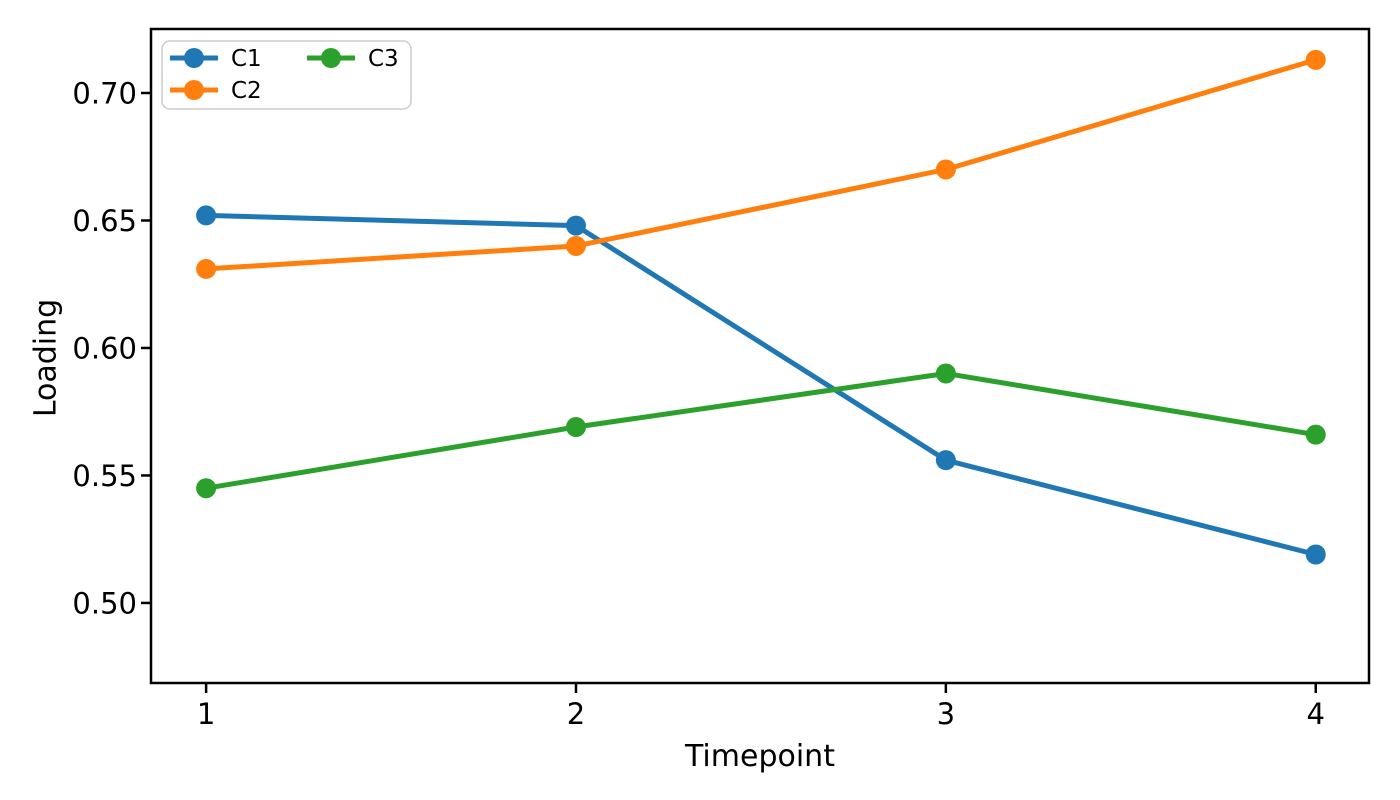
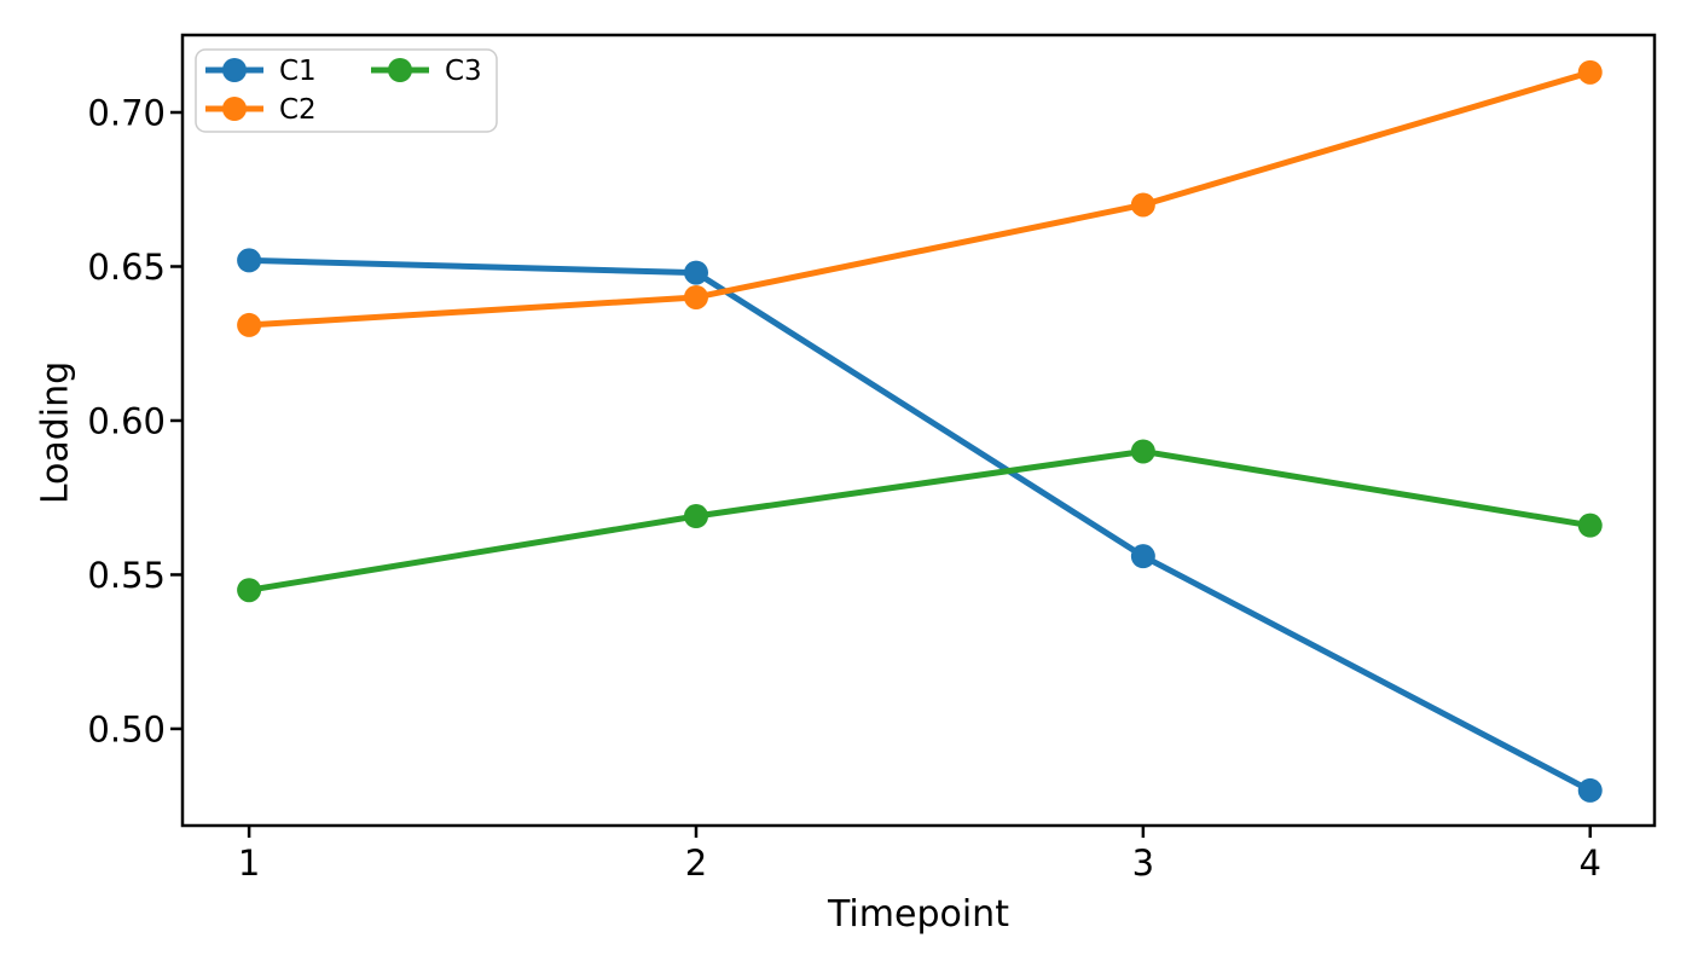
C1/4: 0.519 -> 0.480
